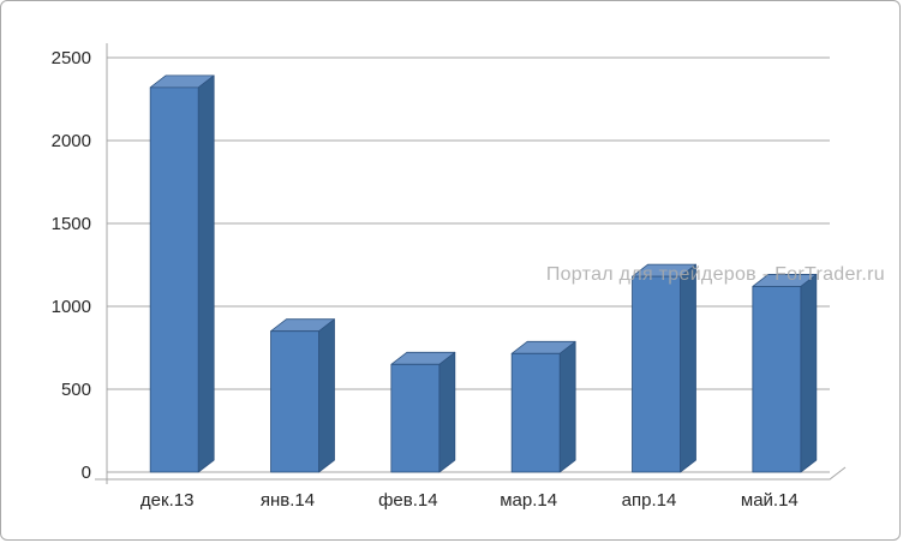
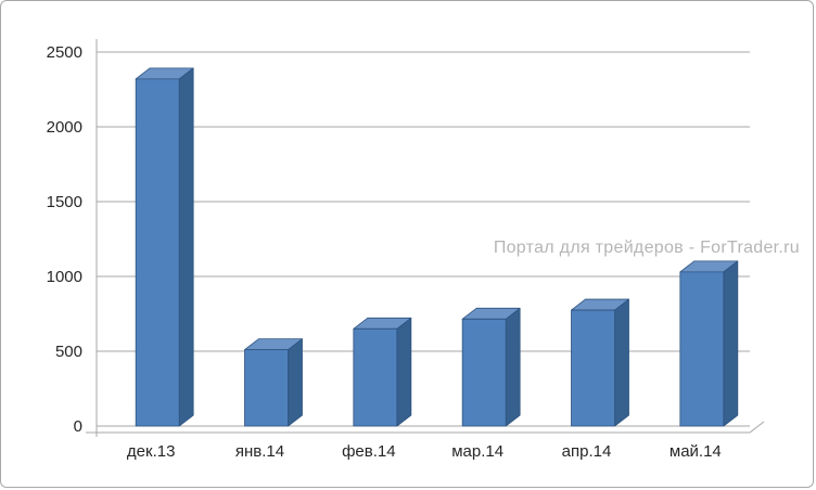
янв.14: 850 -> 510
апр.14: 1180 -> 780
май.14: 1120 -> 1030
